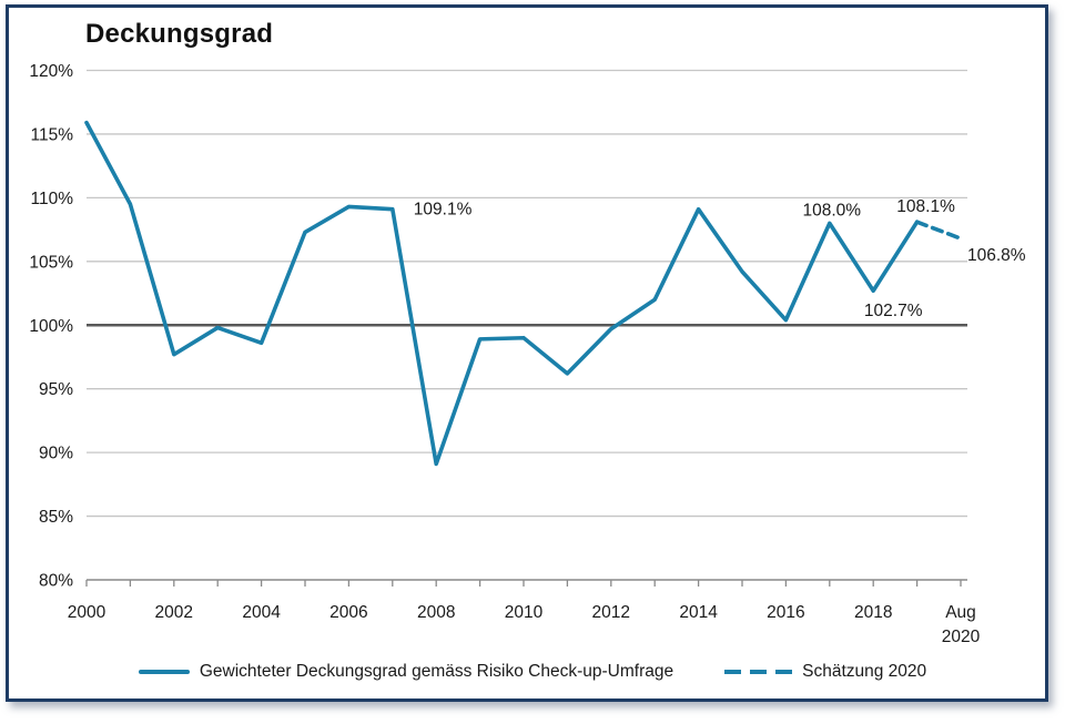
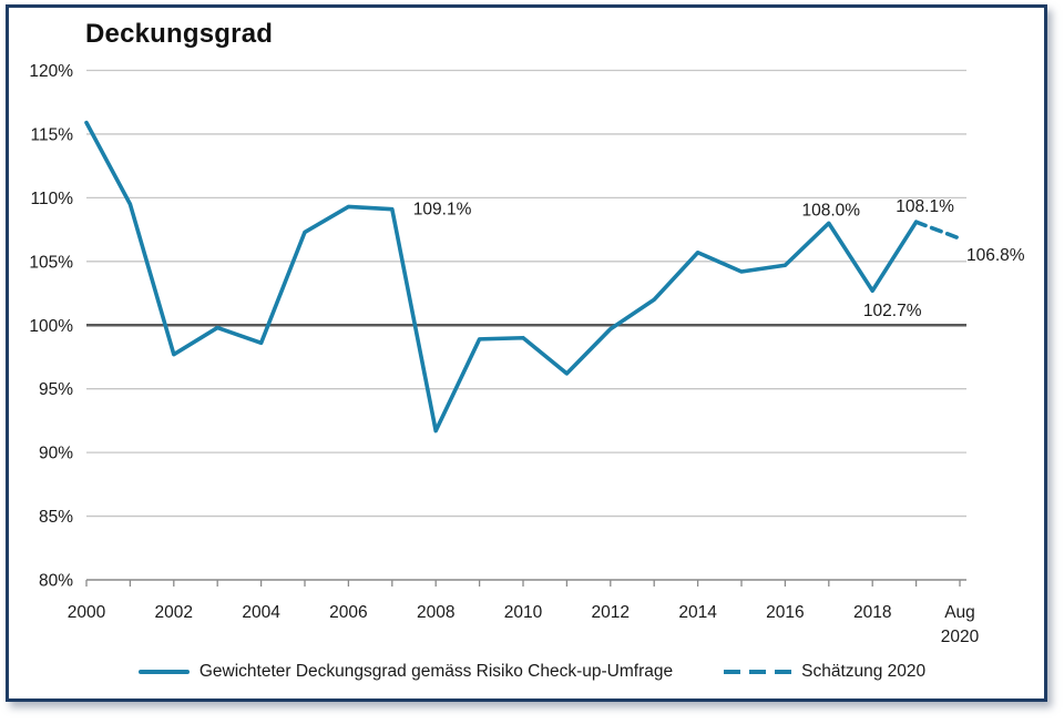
Gewichteter Deckungsgrad gemäss Risiko Check-up-Umfrage/2008: 89.1% -> 91.7%
Gewichteter Deckungsgrad gemäss Risiko Check-up-Umfrage/2014: 109.1% -> 105.7%
Gewichteter Deckungsgrad gemäss Risiko Check-up-Umfrage/2016: 100.4% -> 104.7%
